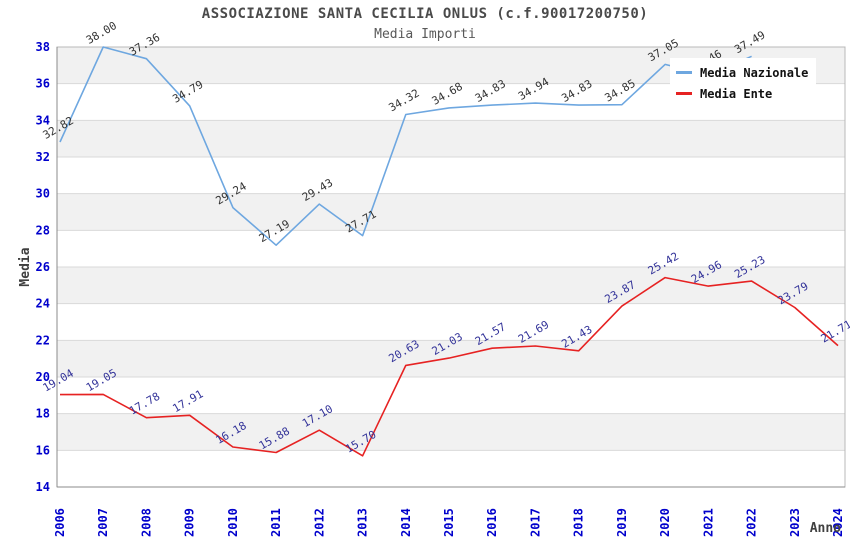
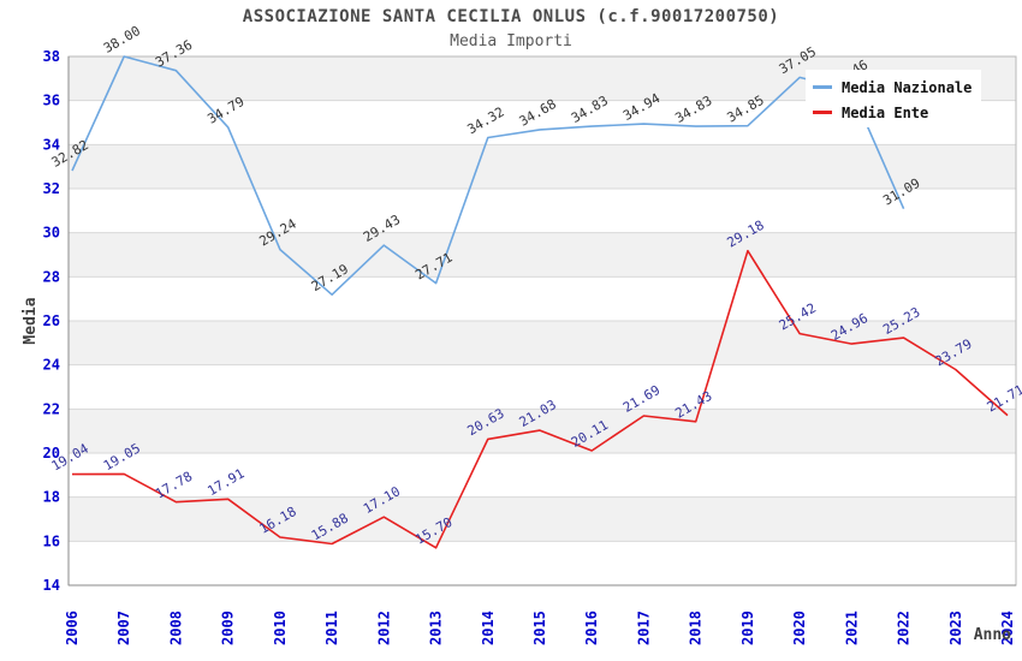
Media Ente/2016: 21.57 -> 20.11
Media Ente/2019: 23.87 -> 29.18
Media Nazionale/2022: 37.49 -> 31.09
